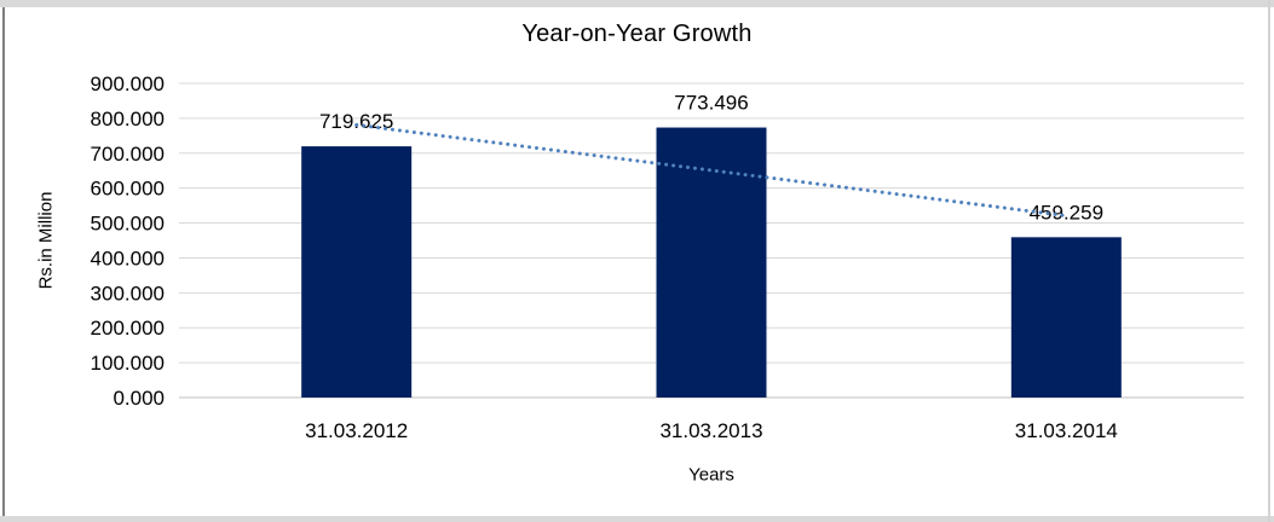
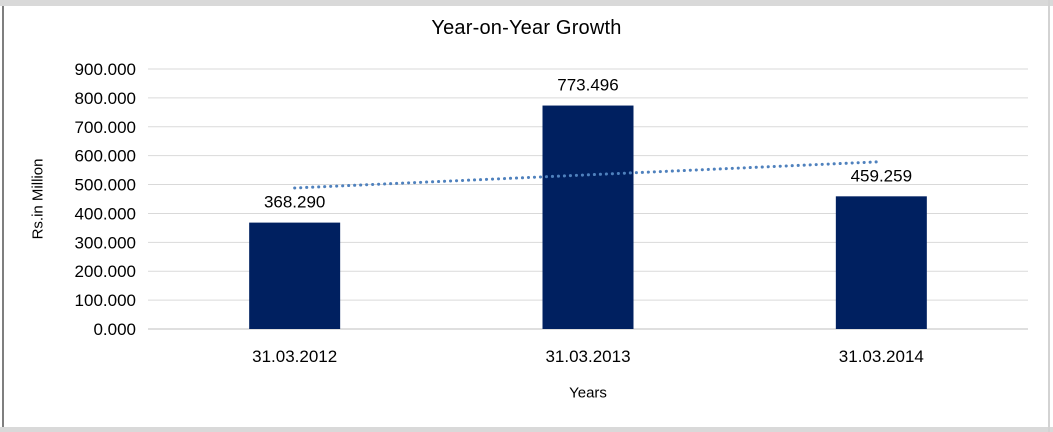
31.03.2012: 719.625 -> 368.290
